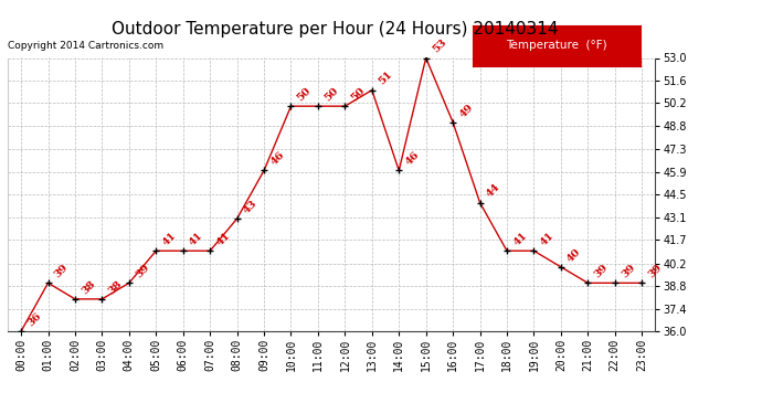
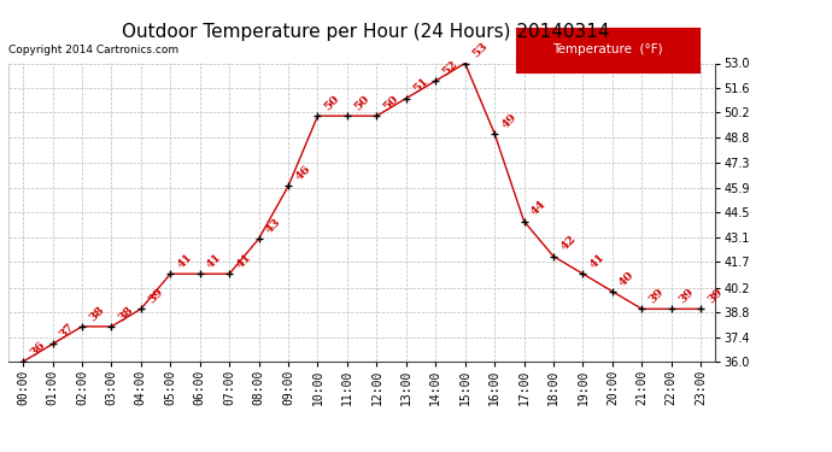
01:00: 39 -> 37
14:00: 46 -> 52
18:00: 41 -> 42
